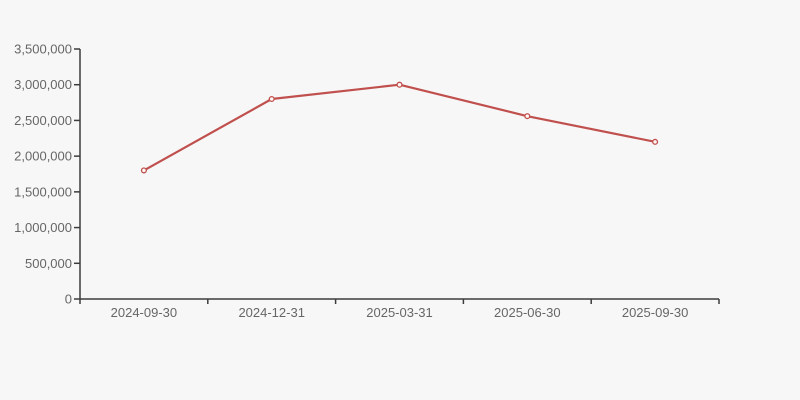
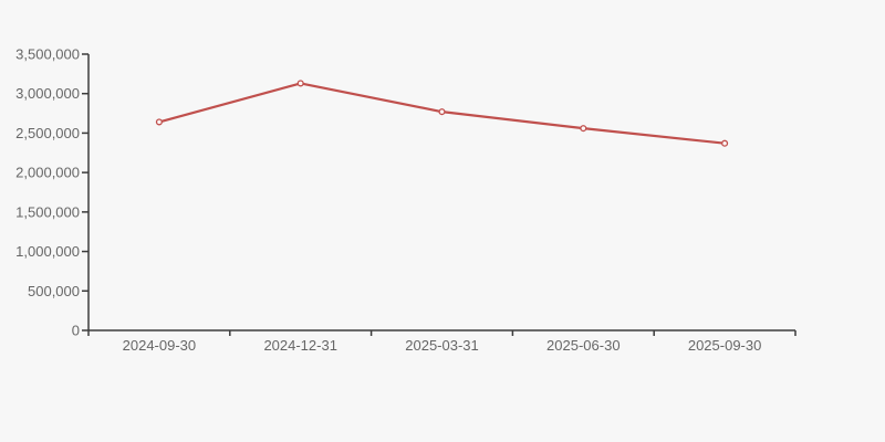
2024-09-30: 1800000 -> 2600000
2024-12-31: 2800000 -> 3100000
2025-03-31: 3000000 -> 2800000
2025-09-30: 2200000 -> 2400000
